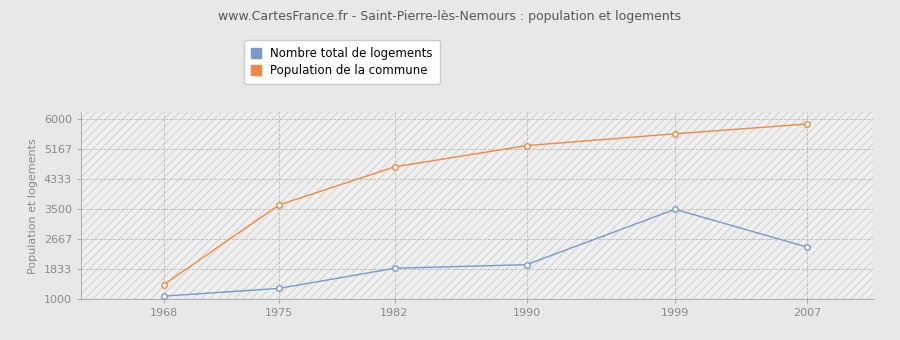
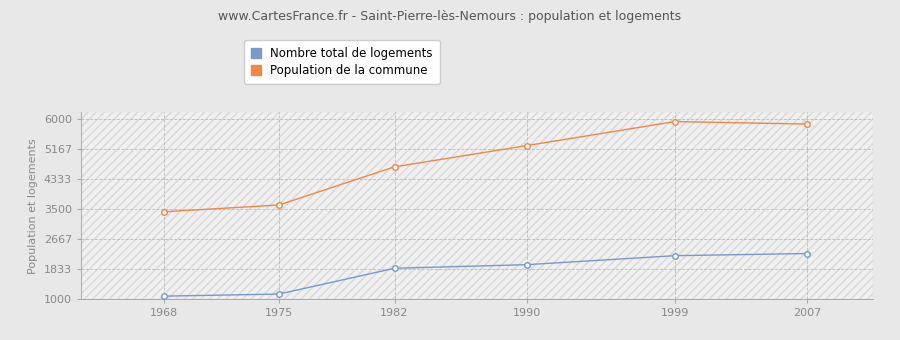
Population de la commune/1968: 1400 -> 3430
Nombre total de logements/1975: 1300 -> 1140
Nombre total de logements/1999: 3500 -> 2210
Population de la commune/1999: 5600 -> 5940
Nombre total de logements/2007: 2450 -> 2270
